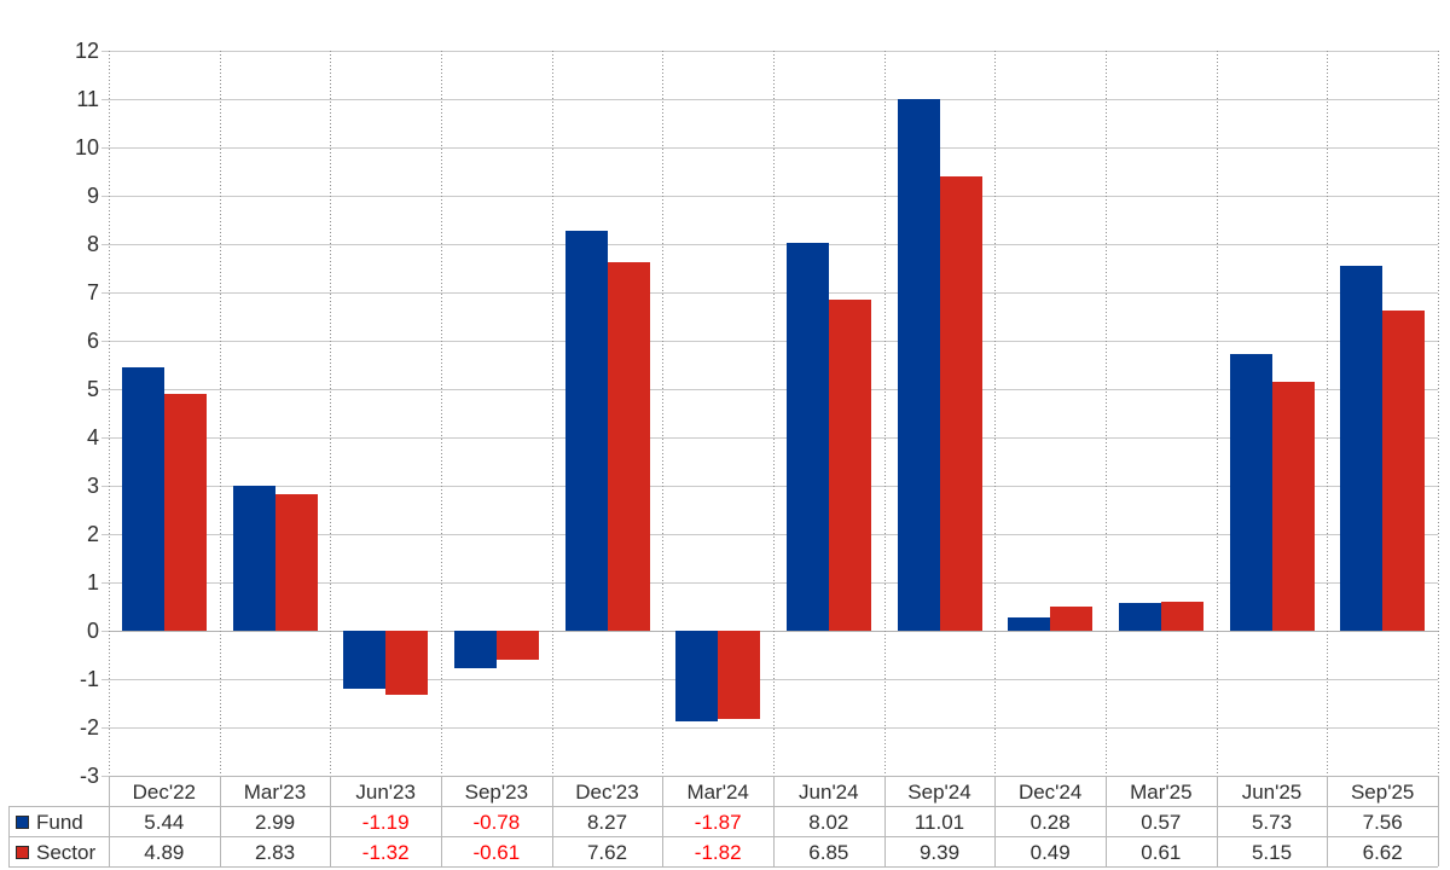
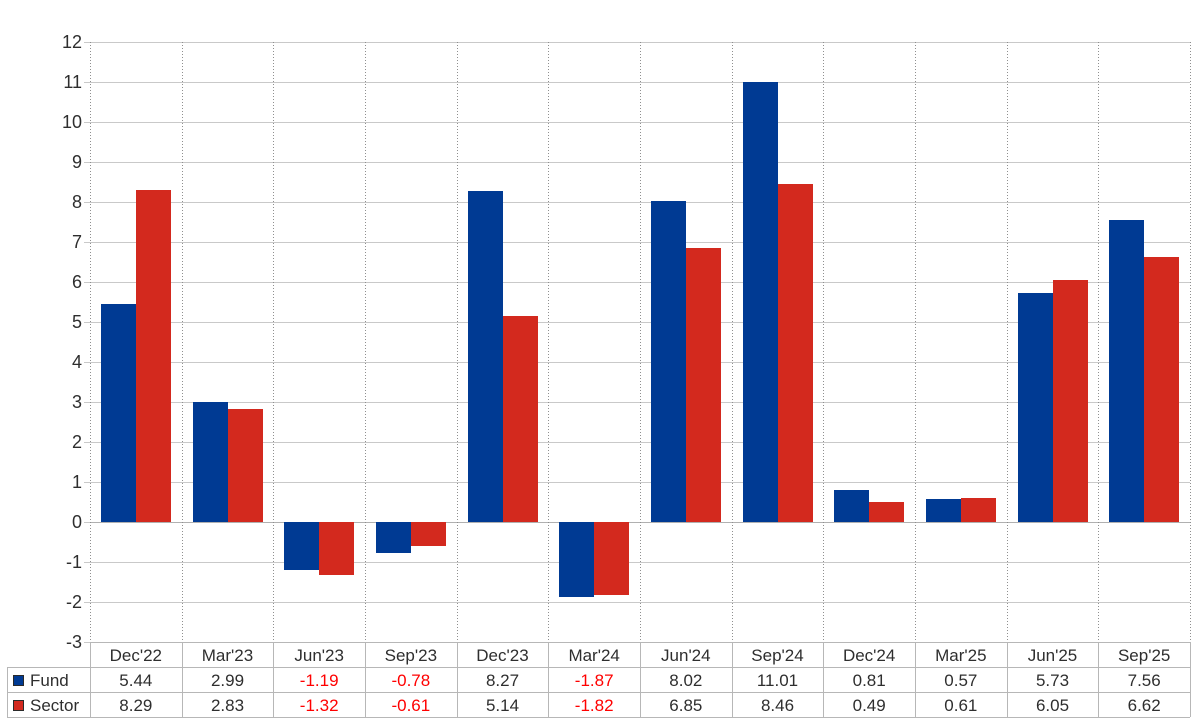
Sector/Dec'22: 4.89 -> 8.29
Sector/Dec'23: 7.62 -> 5.14
Sector/Sep'24: 9.39 -> 8.46
Fund/Dec'24: 0.28 -> 0.81
Sector/Jun'25: 5.15 -> 6.05
